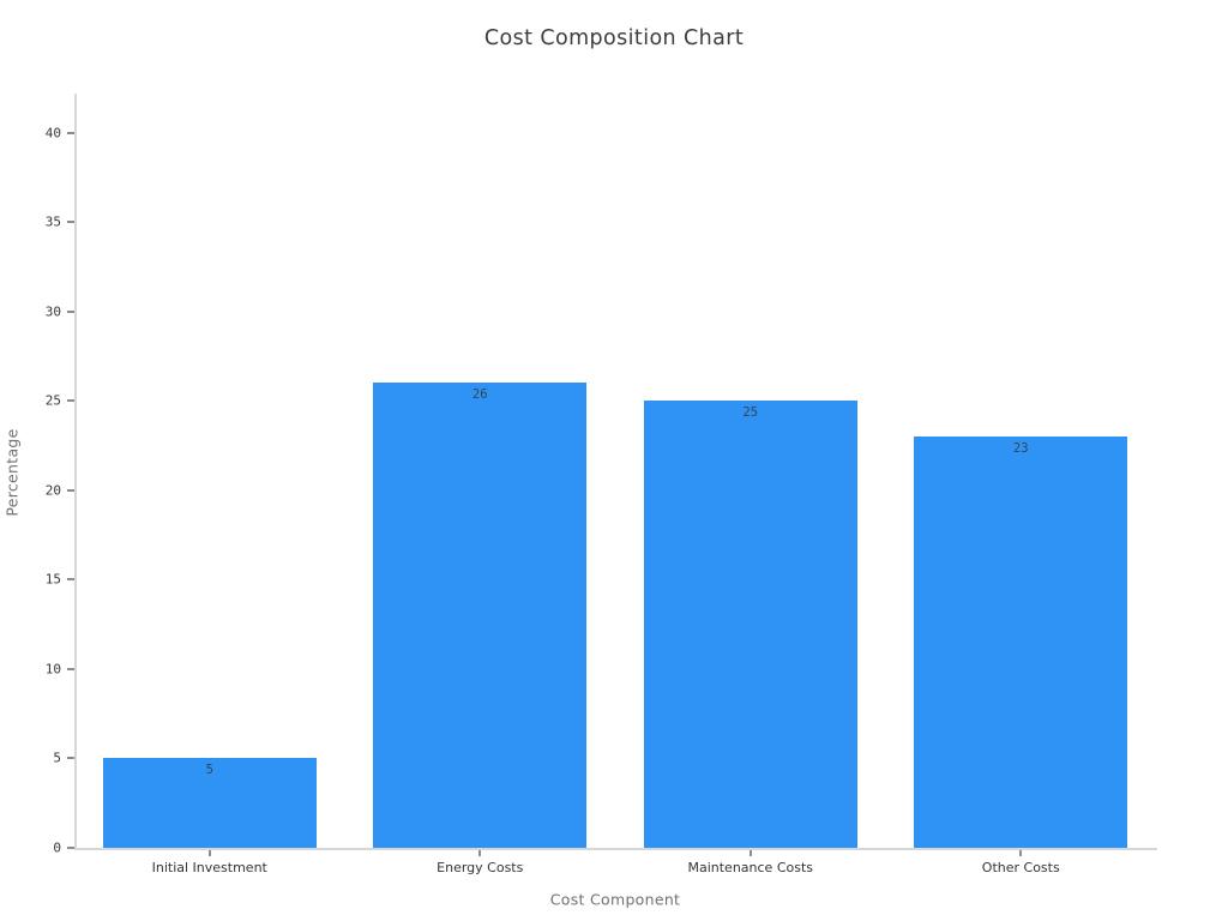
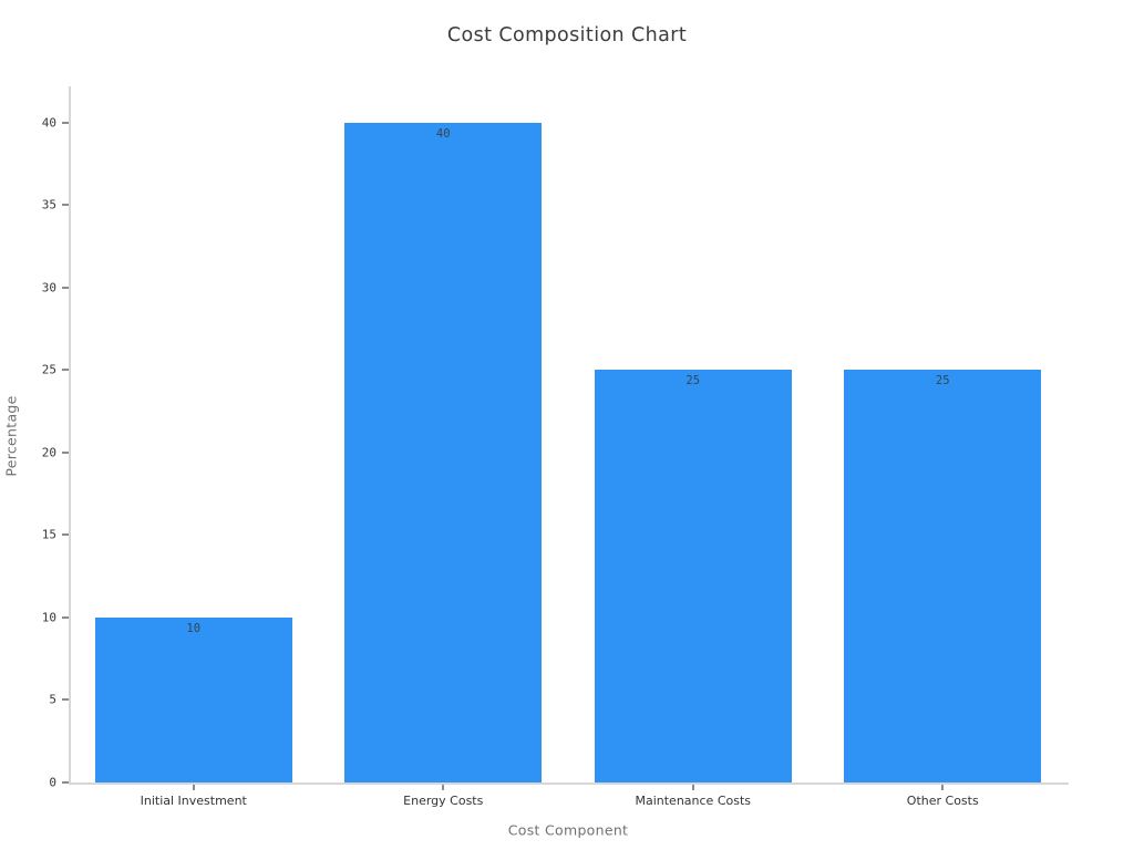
Initial Investment: 5 -> 10
Energy Costs: 26 -> 40
Other Costs: 23 -> 25
